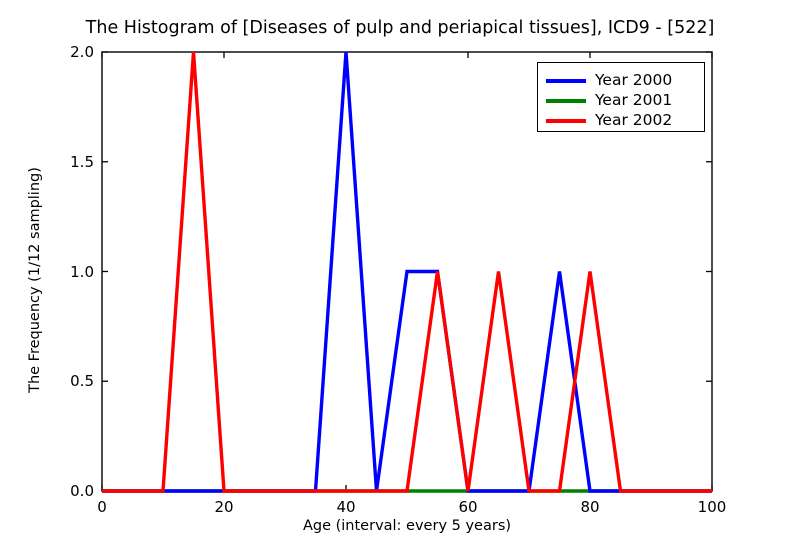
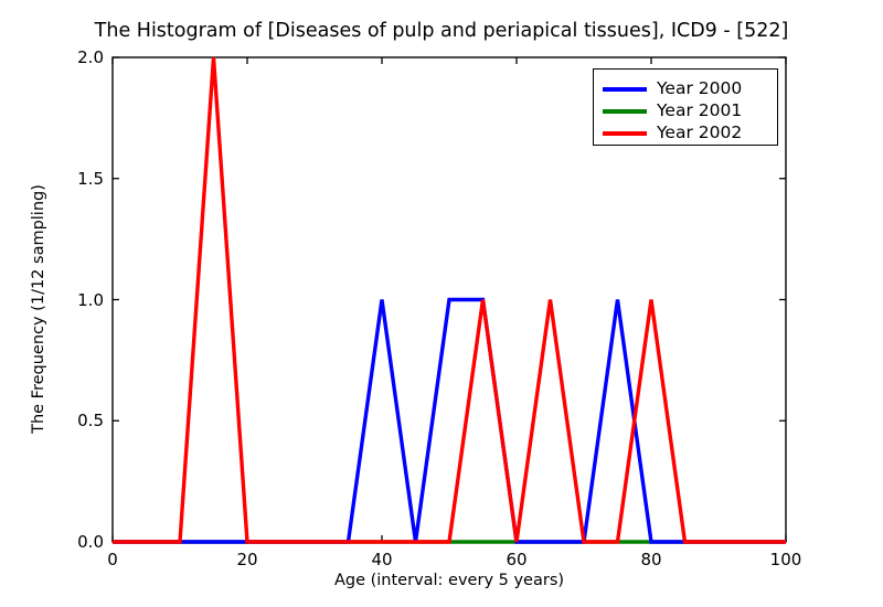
Year 2000/40: 2 -> 1
